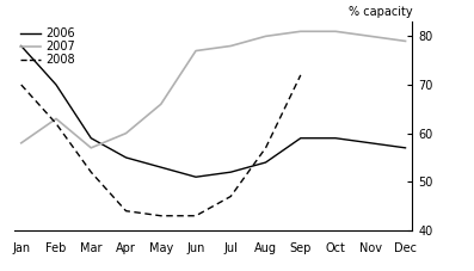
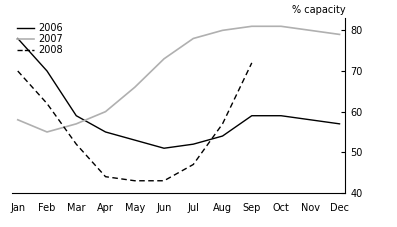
2007/Feb: 63 -> 55
2007/Jun: 77 -> 73
